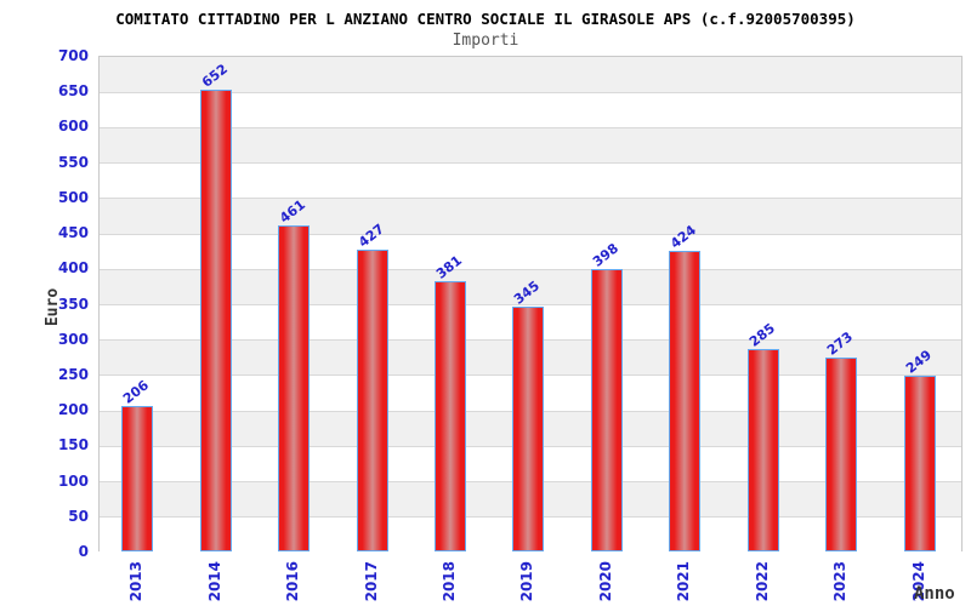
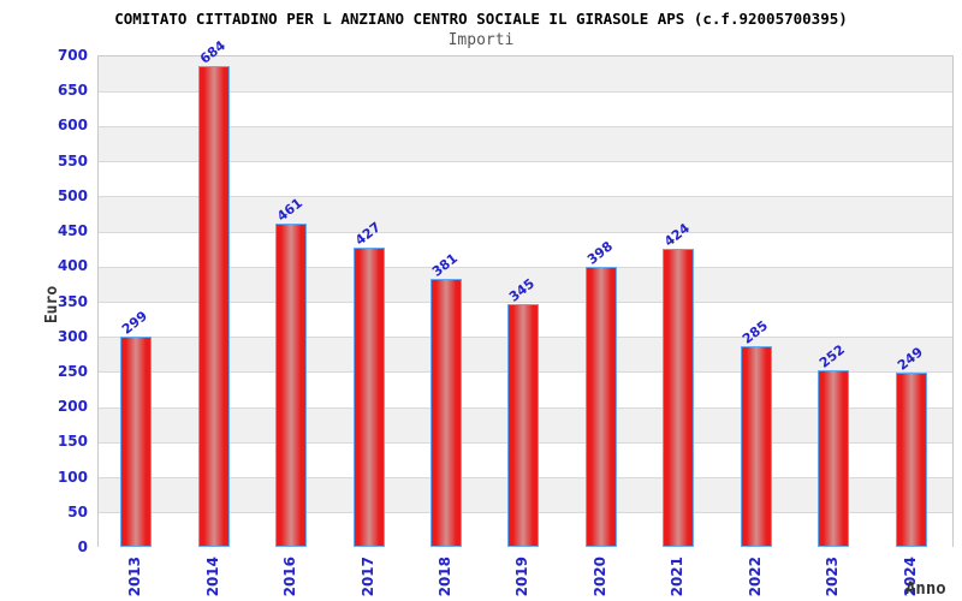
2013: 206 -> 299
2014: 652 -> 684
2023: 273 -> 252
